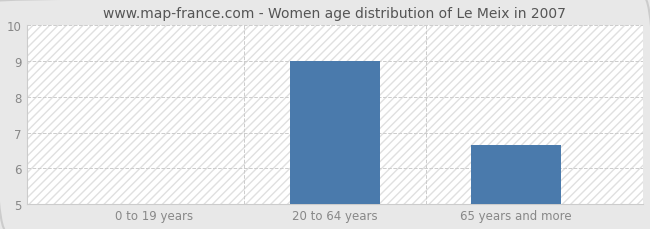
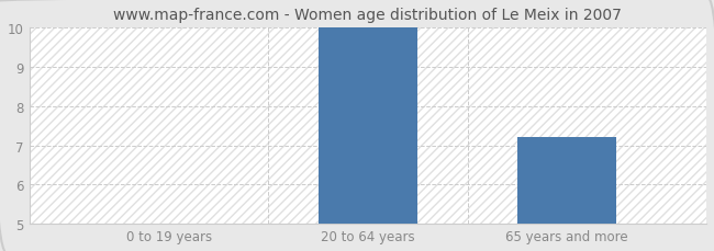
20 to 64 years: 9.00 -> 10.00
65 years and more: 6.65 -> 7.20
